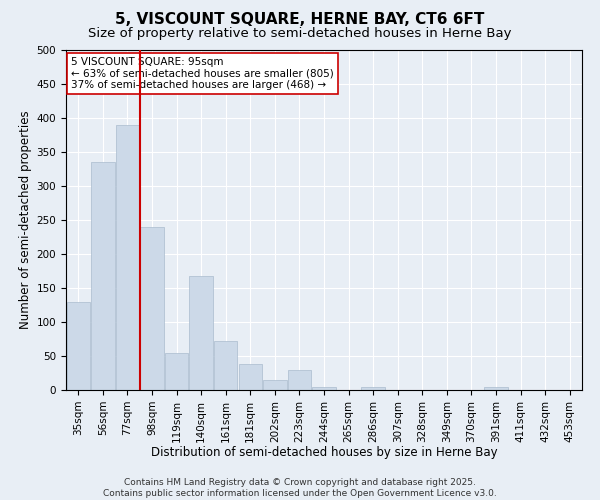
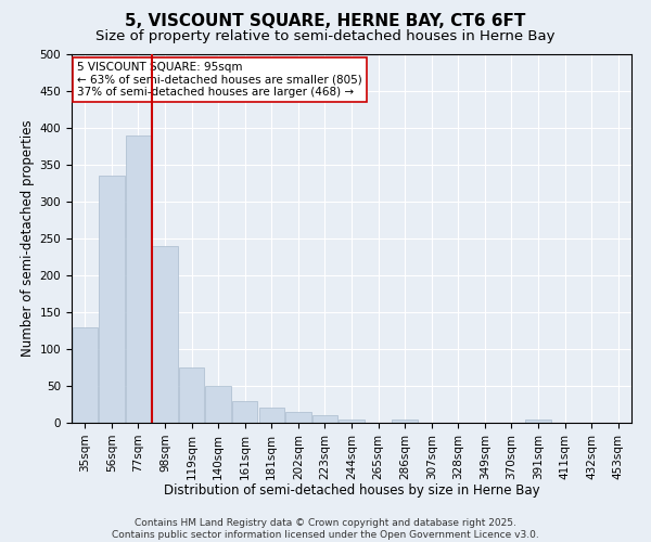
119sqm: 54 -> 75
140sqm: 168 -> 50
161sqm: 72 -> 30
181sqm: 38 -> 20
223sqm: 30 -> 10
